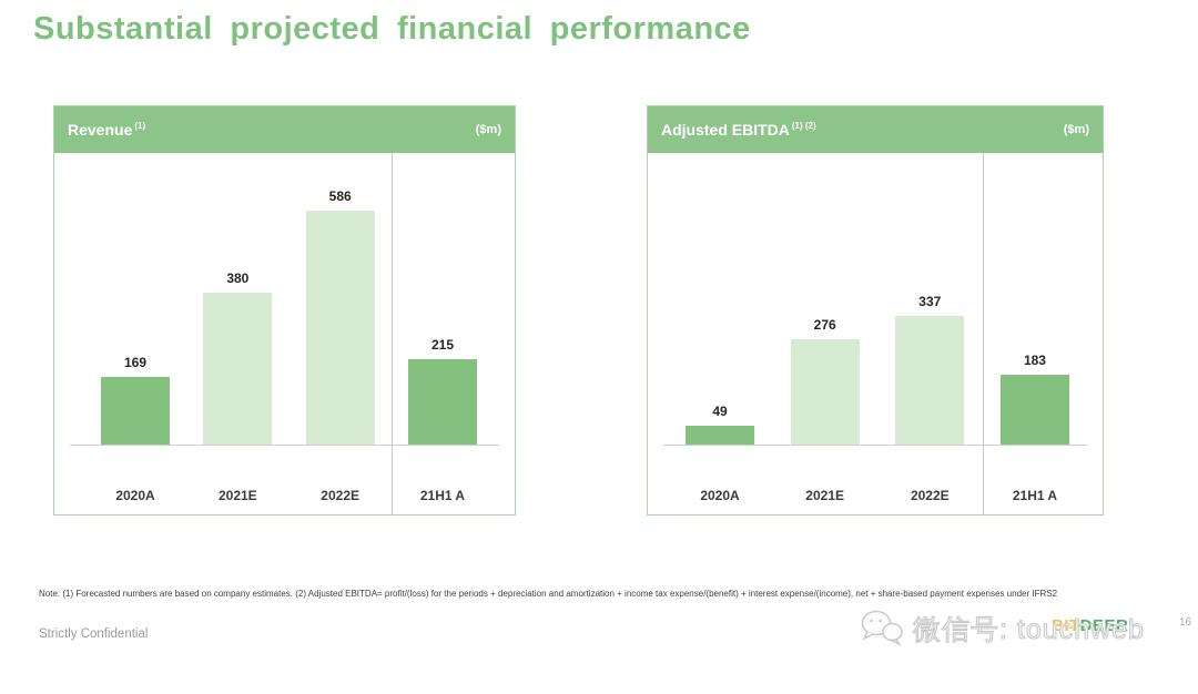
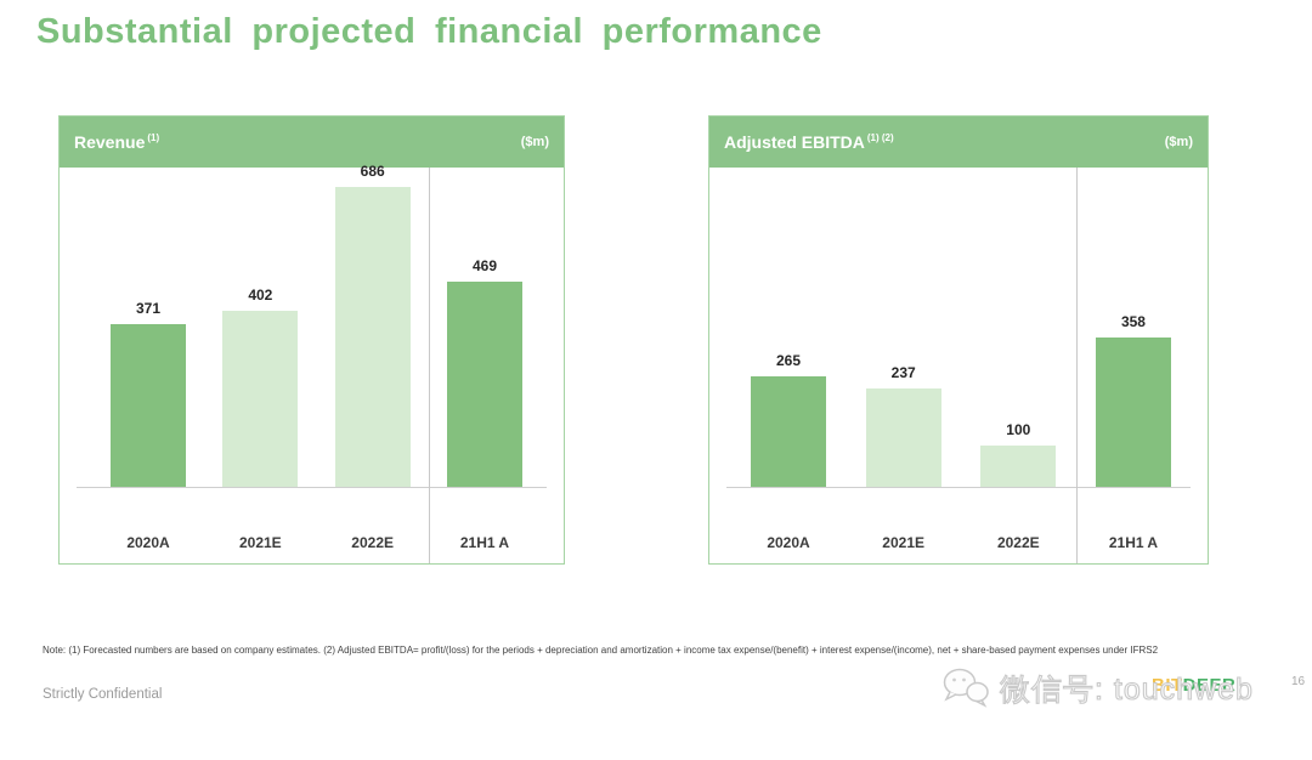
Revenue/2020A: 169 -> 371
Revenue/2021E: 380 -> 402
Revenue/2022E: 586 -> 686
Revenue/21H1 A: 215 -> 469
Adjusted EBITDA/2020A: 49 -> 265
Adjusted EBITDA/2021E: 276 -> 237
Adjusted EBITDA/2022E: 337 -> 100
Adjusted EBITDA/21H1 A: 183 -> 358
